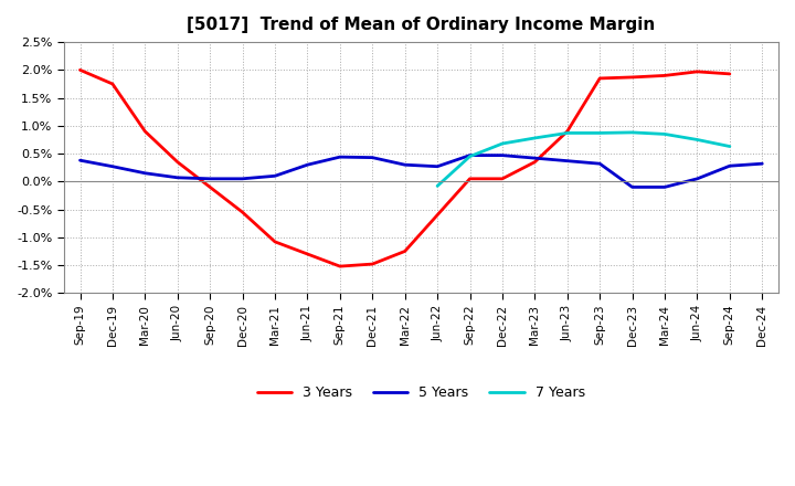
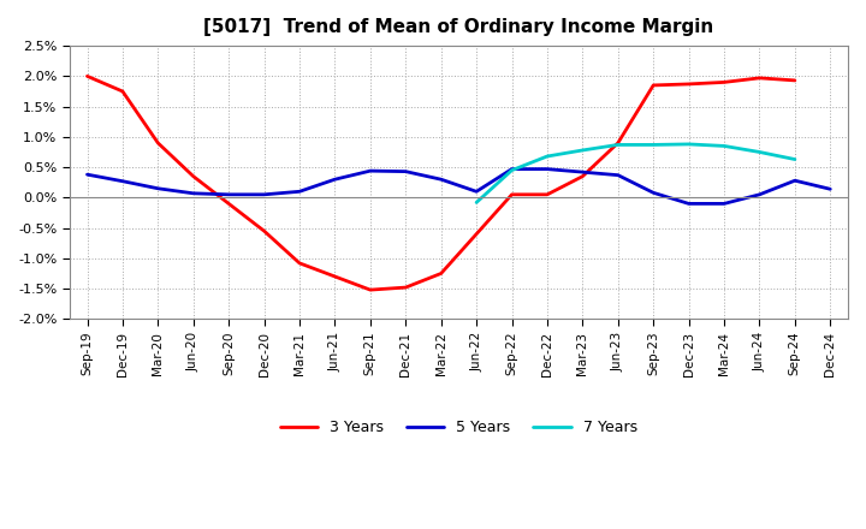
5 Years/Jun-22: 0.27% -> 0.10%
5 Years/Sep-23: 0.32% -> 0.08%
5 Years/Dec-24: 0.32% -> 0.14%
